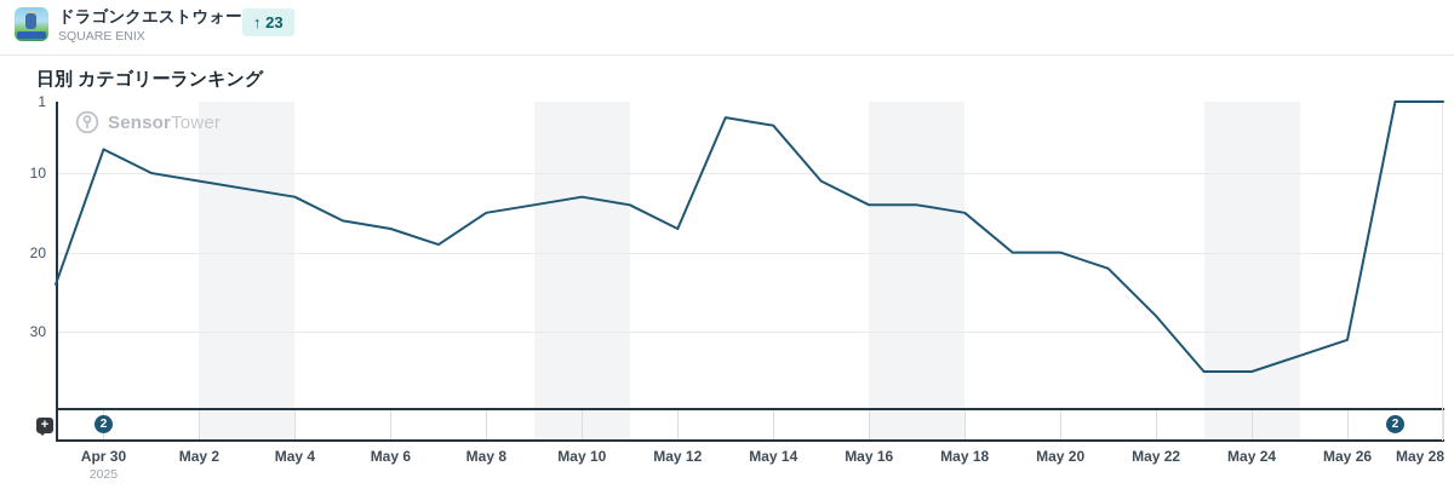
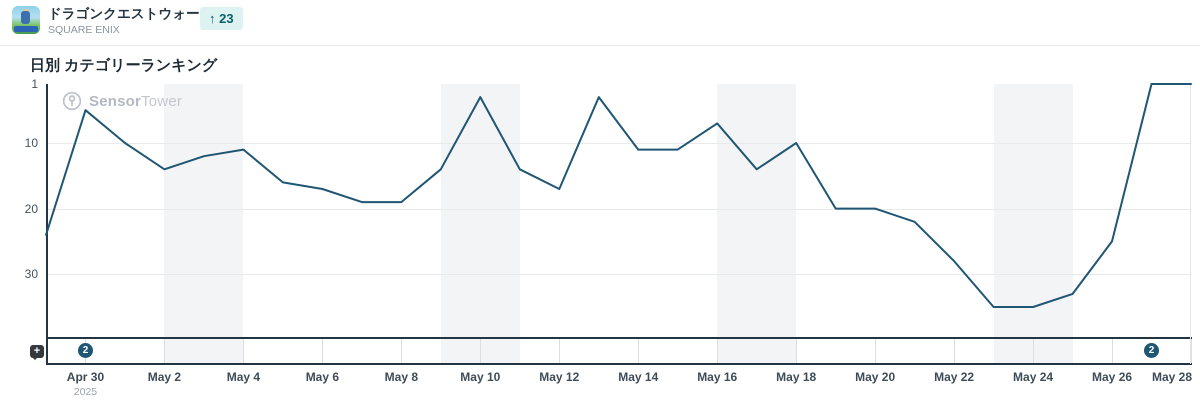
Apr 30: 7 -> 5
May 2: 11 -> 14
May 4: 13 -> 11
May 8: 15 -> 19
May 10: 13 -> 3
May 14: 4 -> 11
May 16: 14 -> 7
May 18: 15 -> 10
May 26: 31 -> 25
